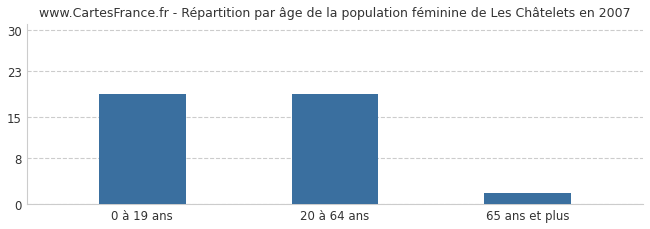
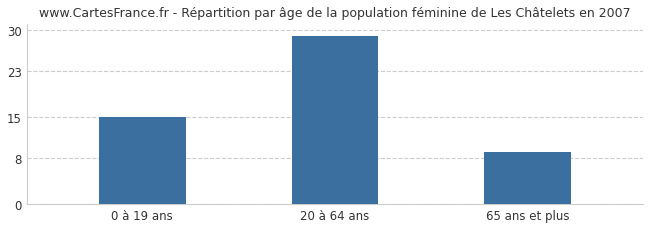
0 à 19 ans: 19 -> 15
20 à 64 ans: 19 -> 29
65 ans et plus: 2 -> 9
